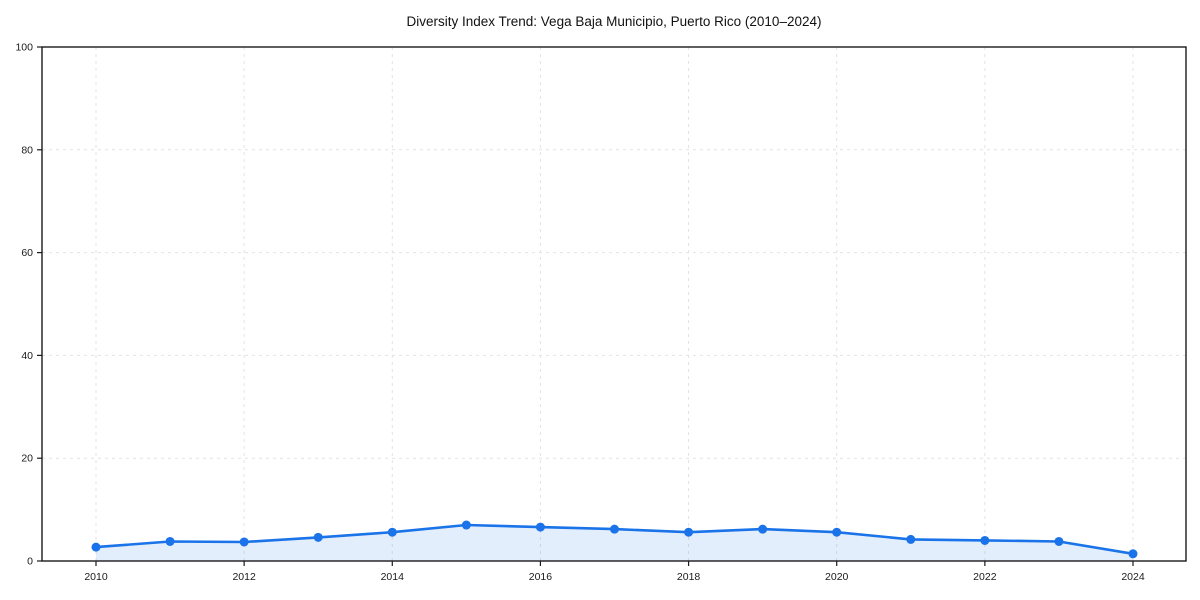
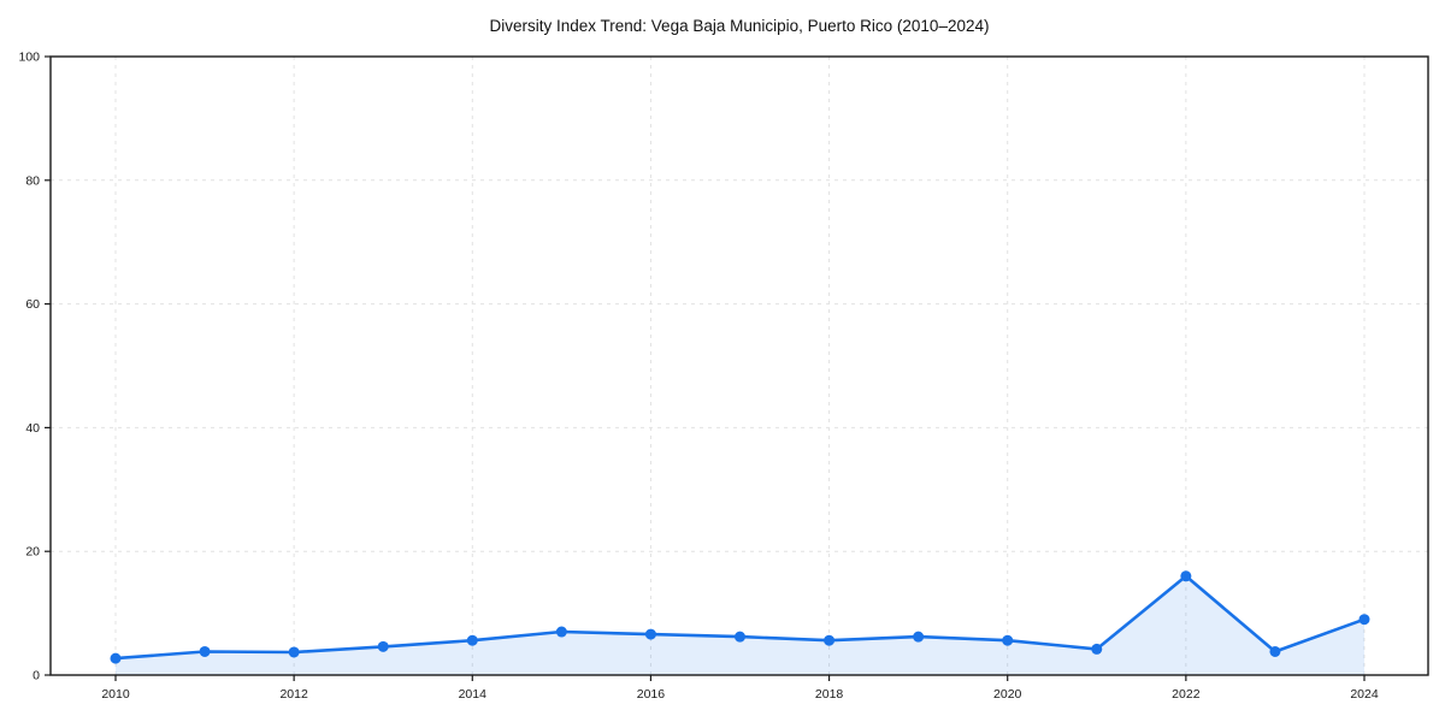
2022: 4 -> 16
2024: 1 -> 9
